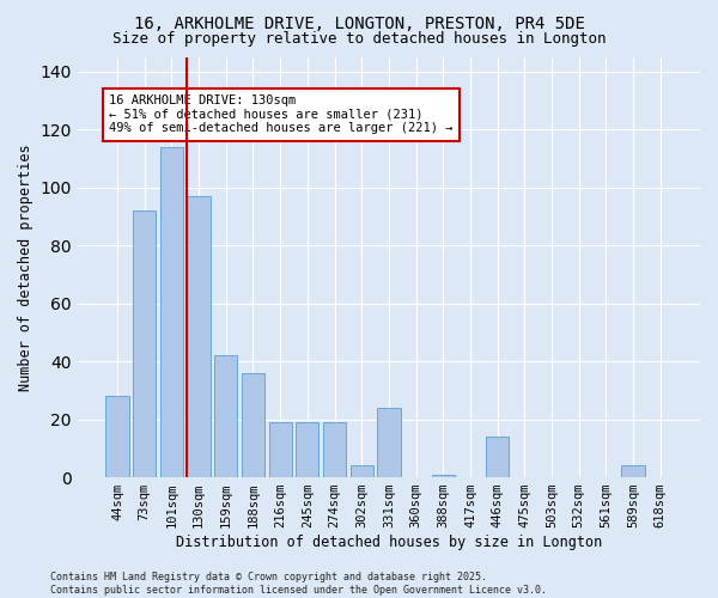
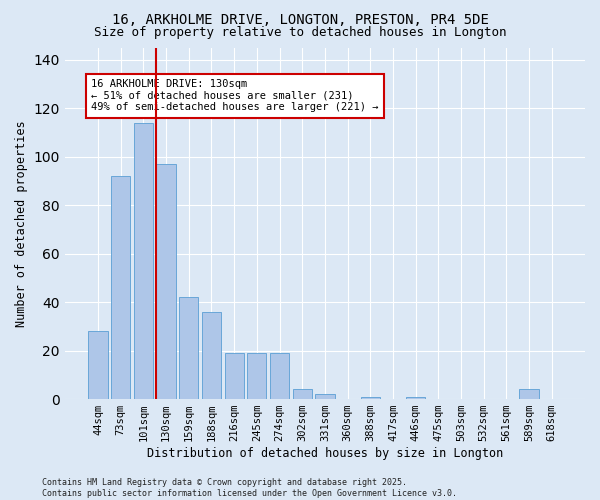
331sqm: 24 -> 2
446sqm: 14 -> 1
